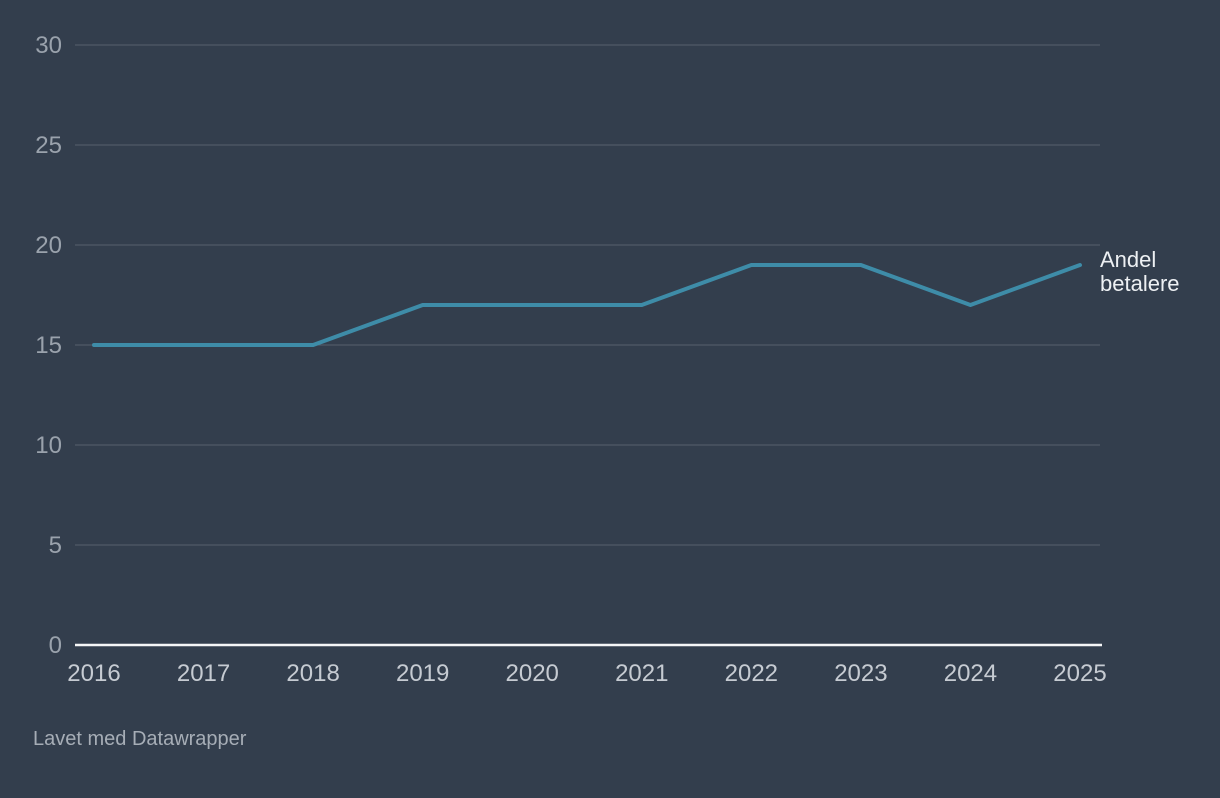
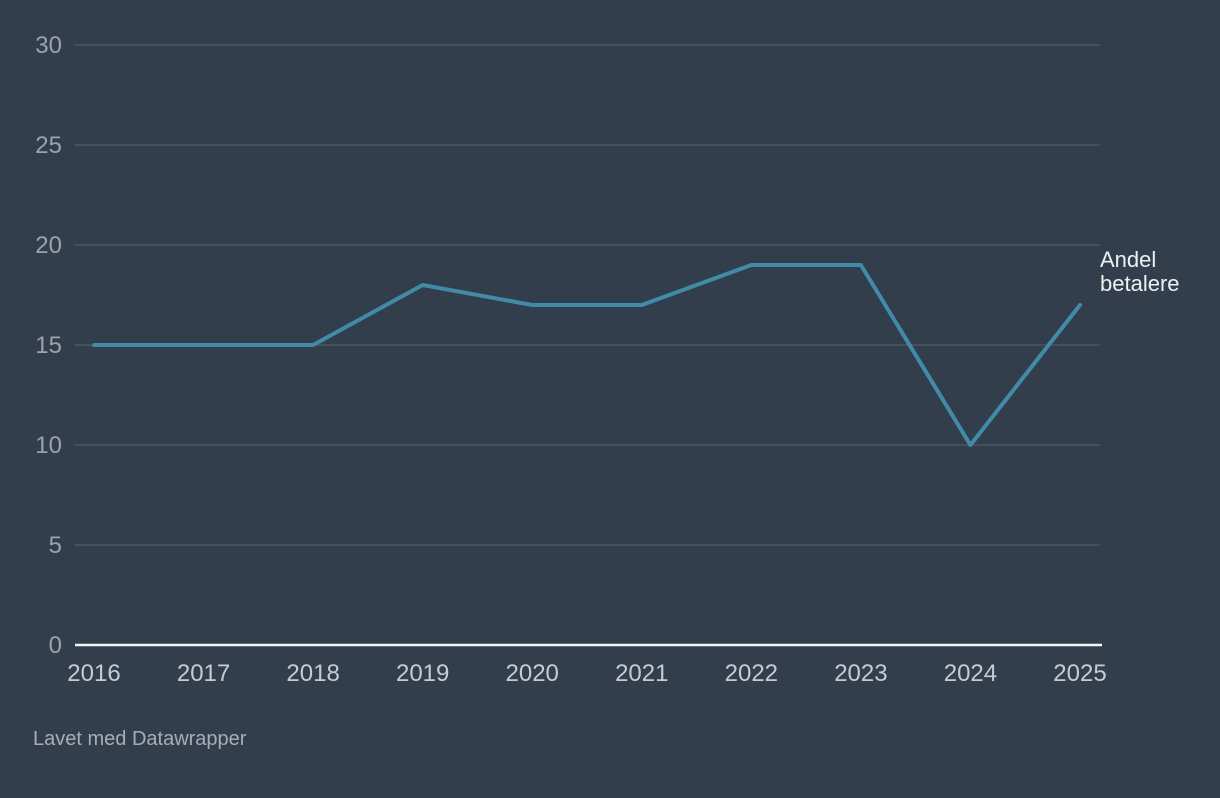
2019: 17 -> 18
2024: 17 -> 10
2025: 19 -> 17
